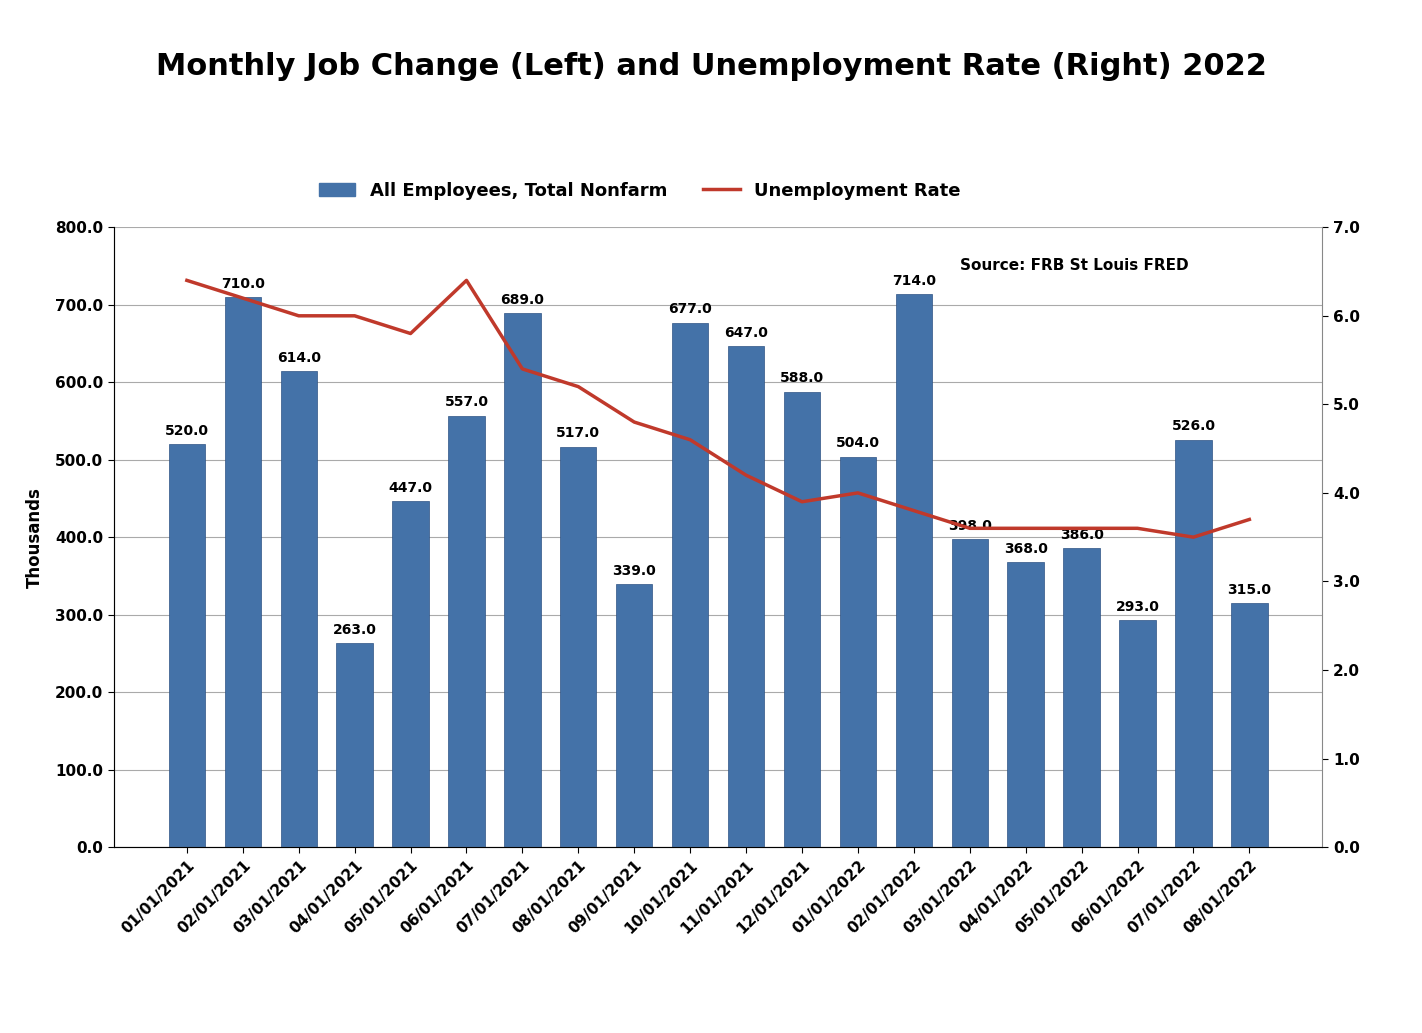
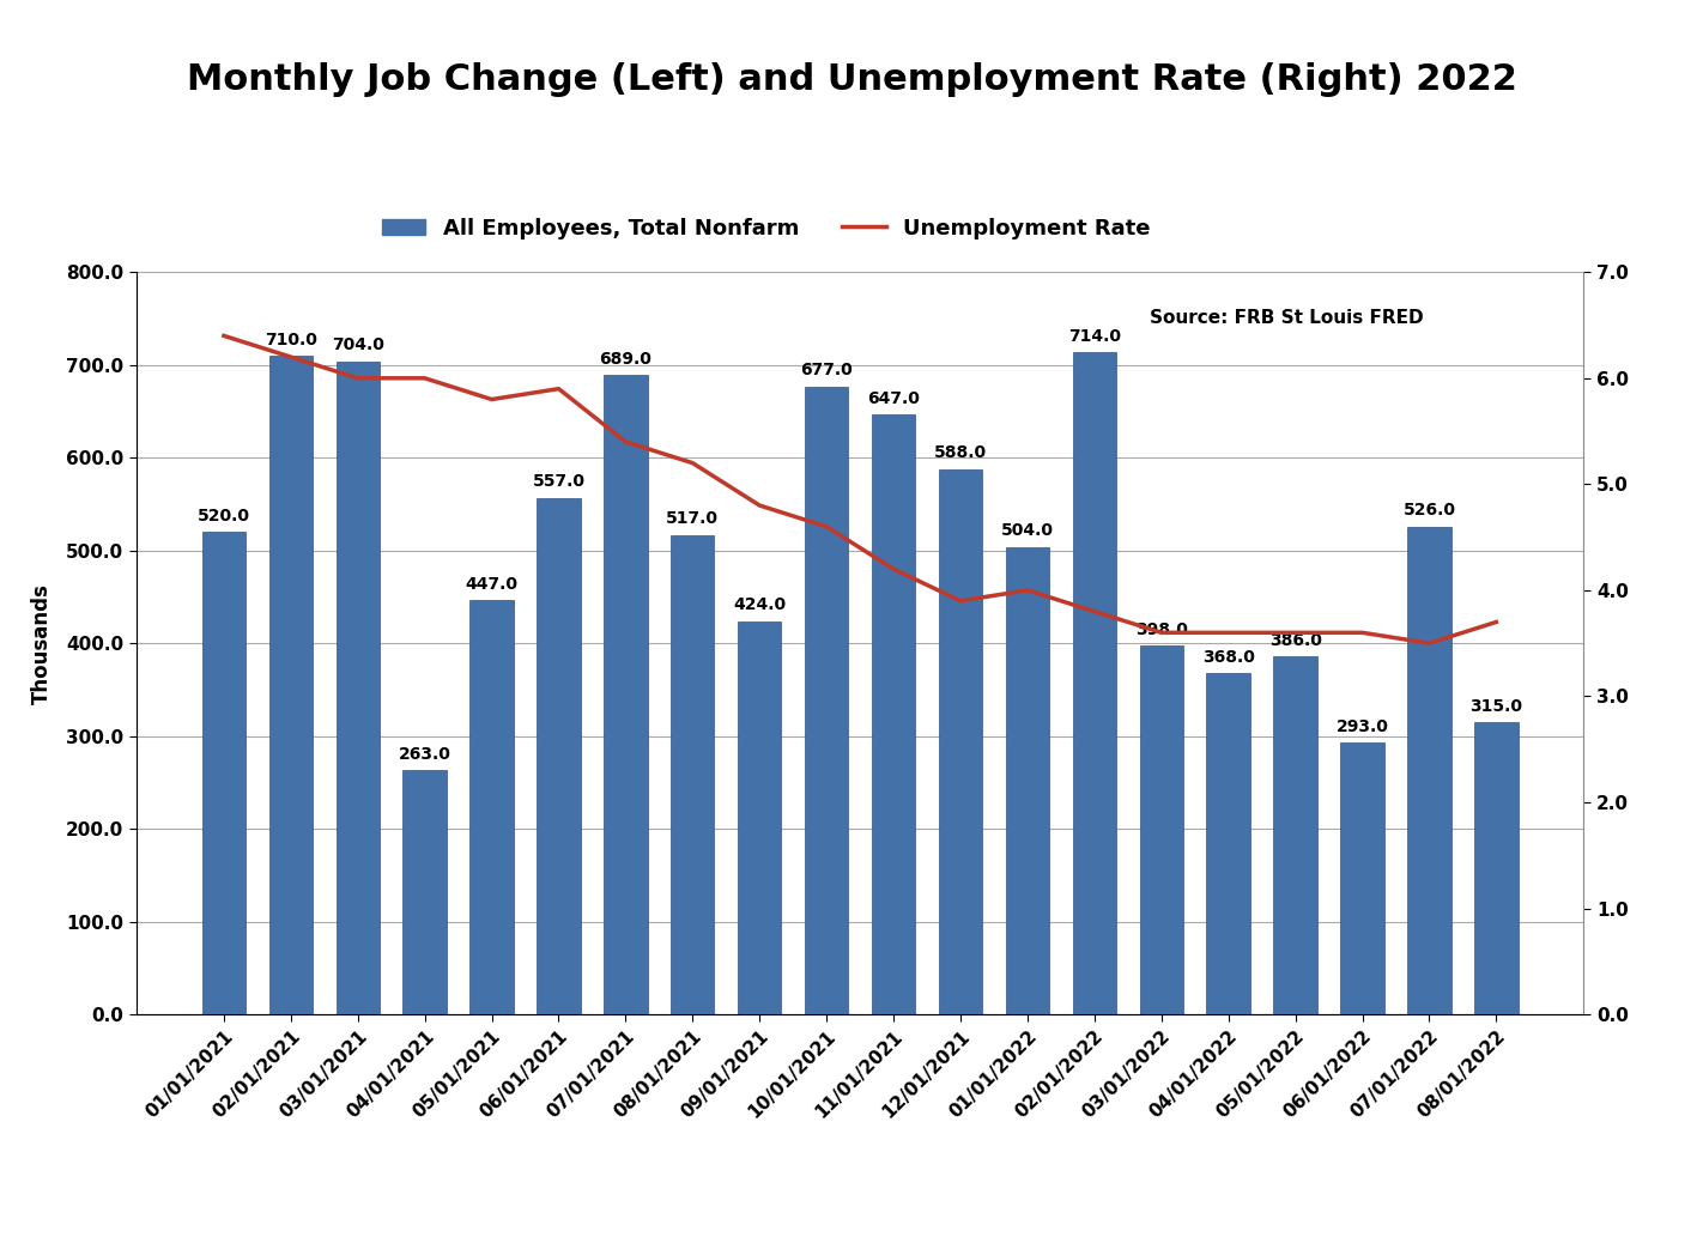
All Employees, Total Nonfarm/03/01/2021: 614.0 -> 704.0
Unemployment Rate/06/01/2021: 6.4 -> 5.9
All Employees, Total Nonfarm/09/01/2021: 339.0 -> 424.0
